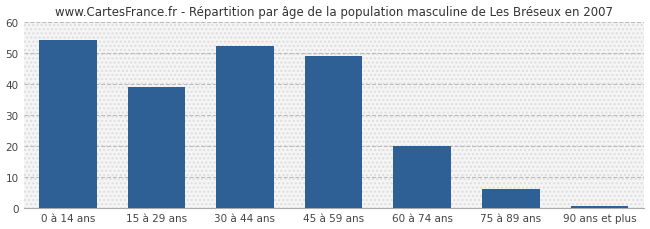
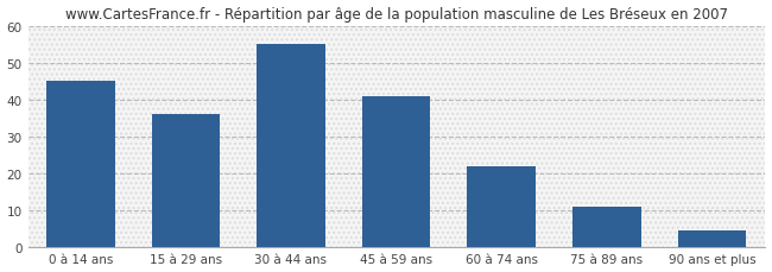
0 à 14 ans: 54.0 -> 45.0
15 à 29 ans: 39.0 -> 36.0
30 à 44 ans: 52.0 -> 55.0
45 à 59 ans: 49.0 -> 41.0
60 à 74 ans: 20.0 -> 22.0
75 à 89 ans: 6.0 -> 11.0
90 ans et plus: 0.7 -> 4.5
